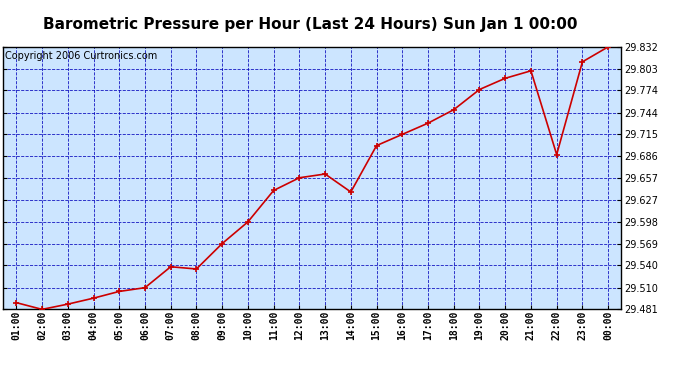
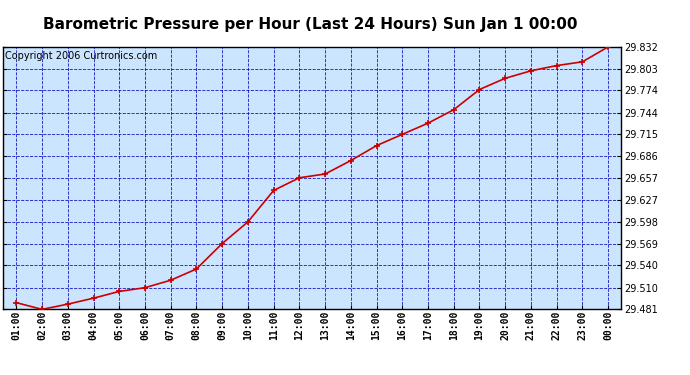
07:00: 29.538 -> 29.520
14:00: 29.638 -> 29.680
22:00: 29.688 -> 29.807
